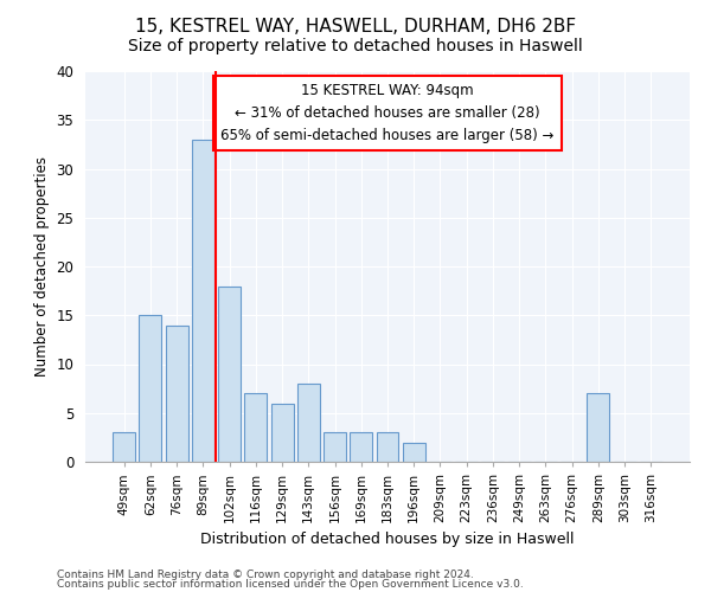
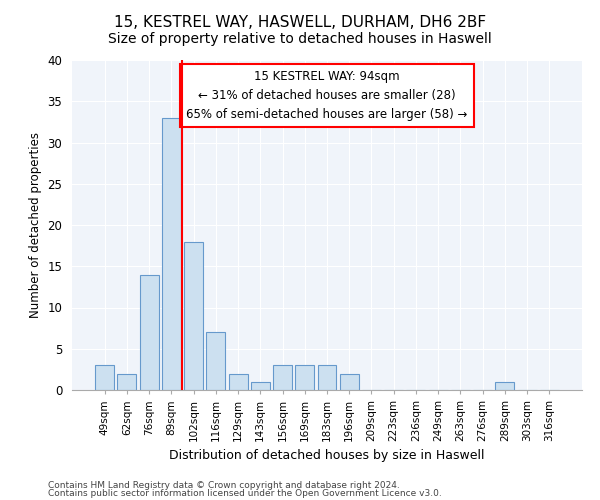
62sqm: 15 -> 2
129sqm: 6 -> 2
143sqm: 8 -> 1
289sqm: 7 -> 1
